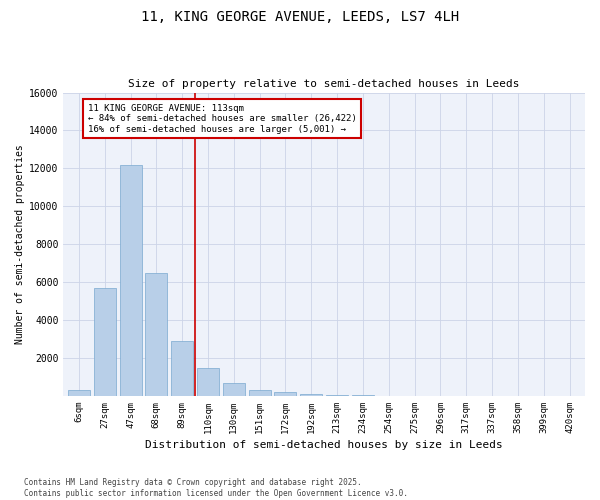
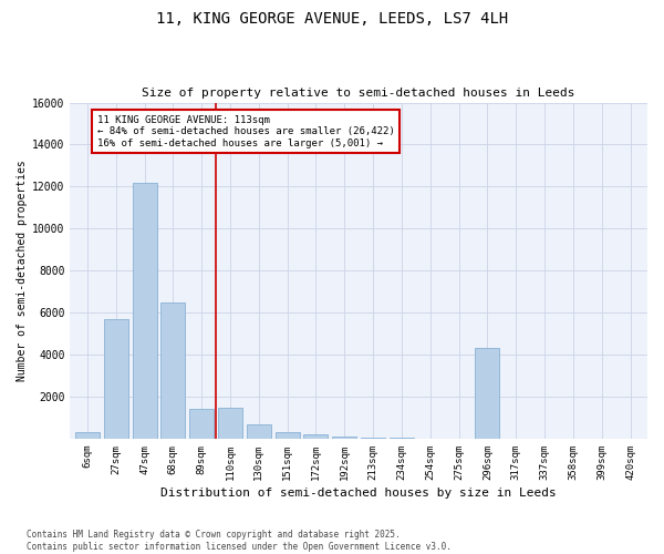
89sqm: 2900 -> 1400
296sqm: 0 -> 4300
